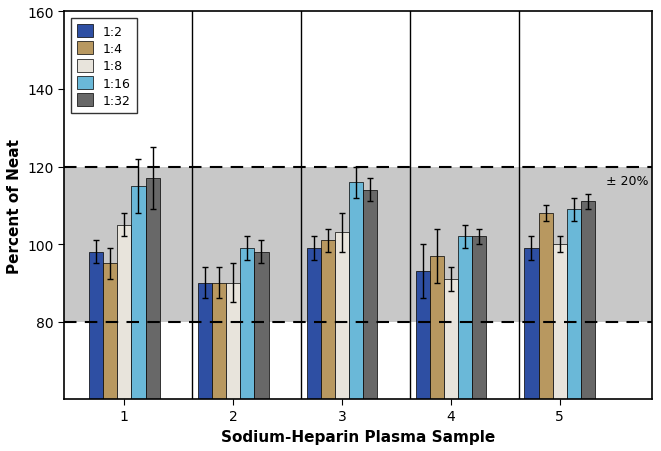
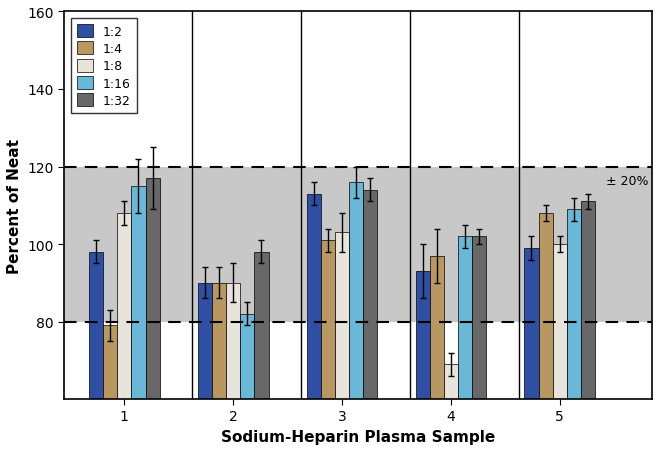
1:4/1: 95 -> 79
1:8/1: 105 -> 108
1:16/2: 99 -> 82
1:2/3: 99 -> 113
1:8/4: 91 -> 69
